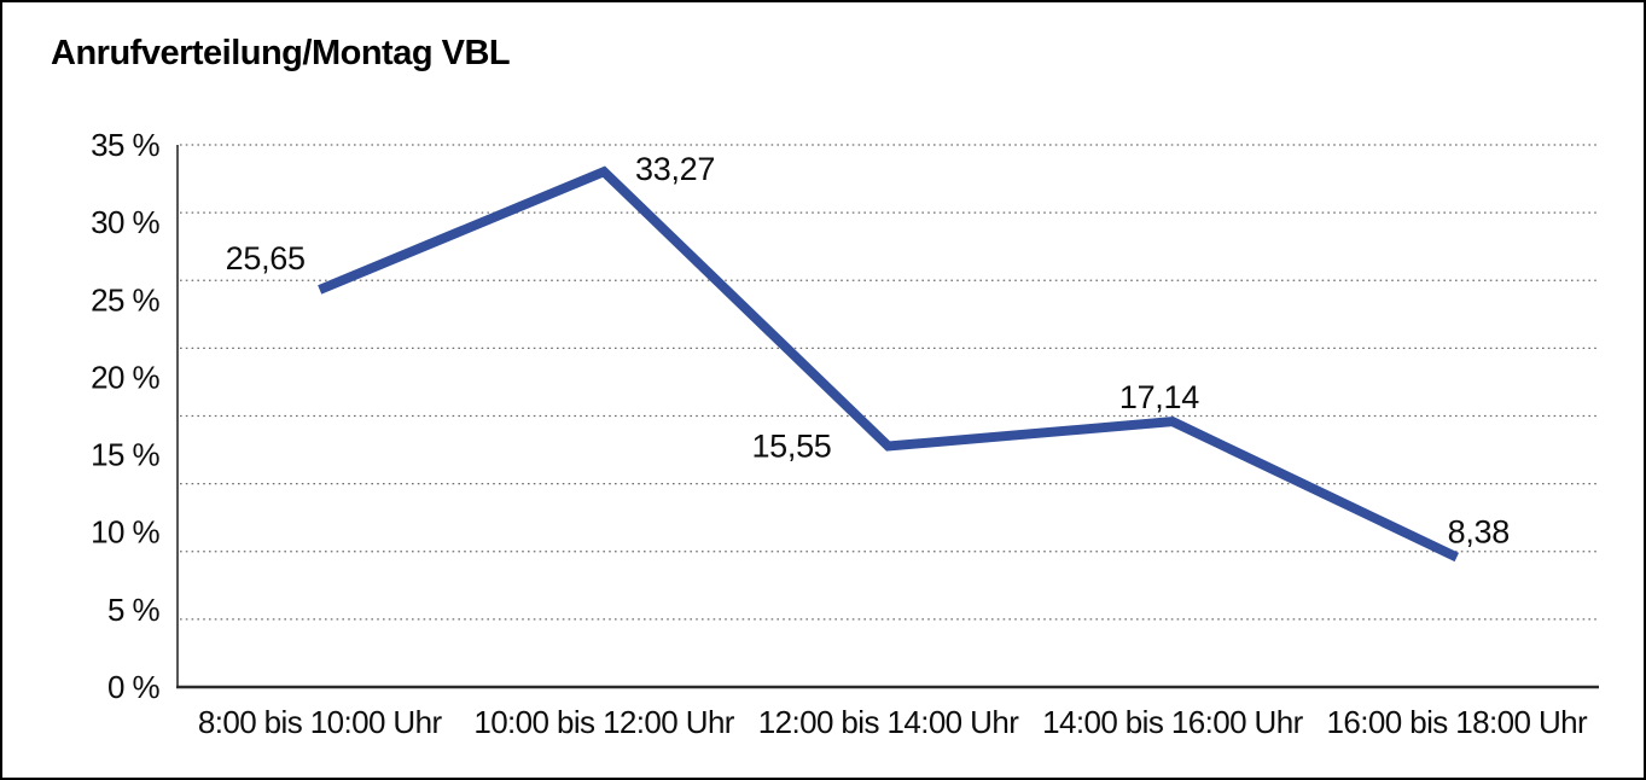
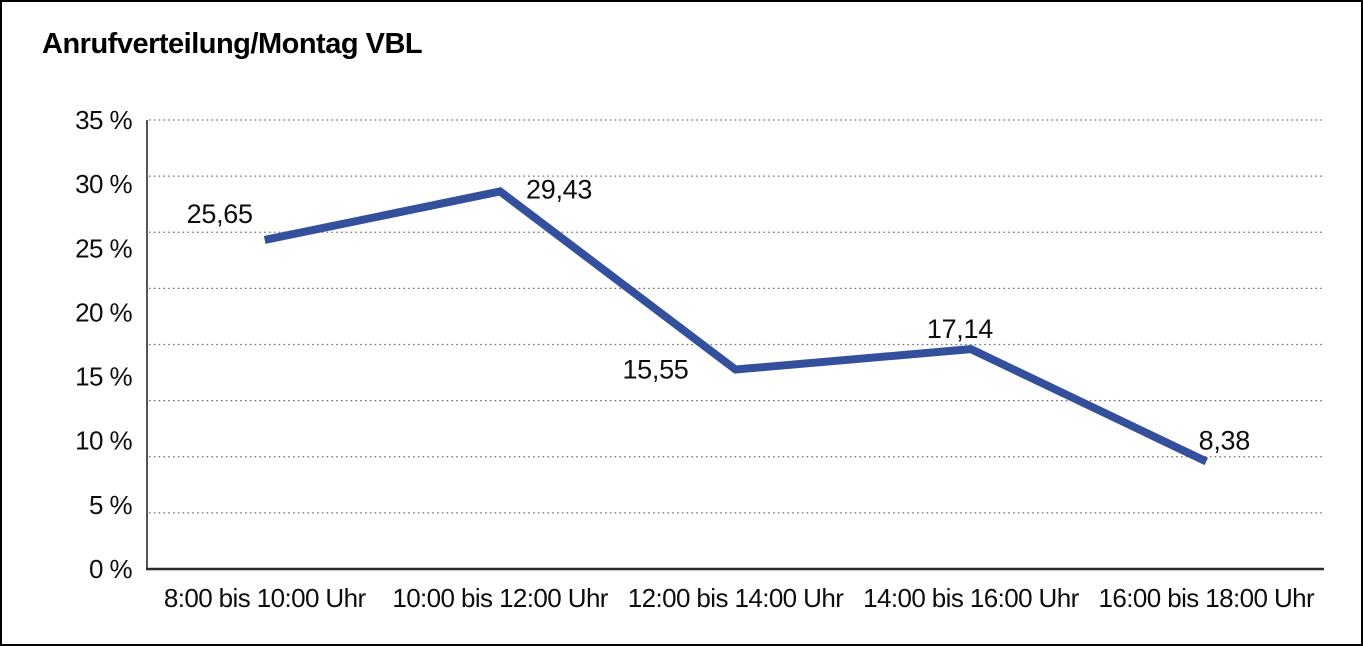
10:00 bis 12:00 Uhr: 33,27 -> 29,43
